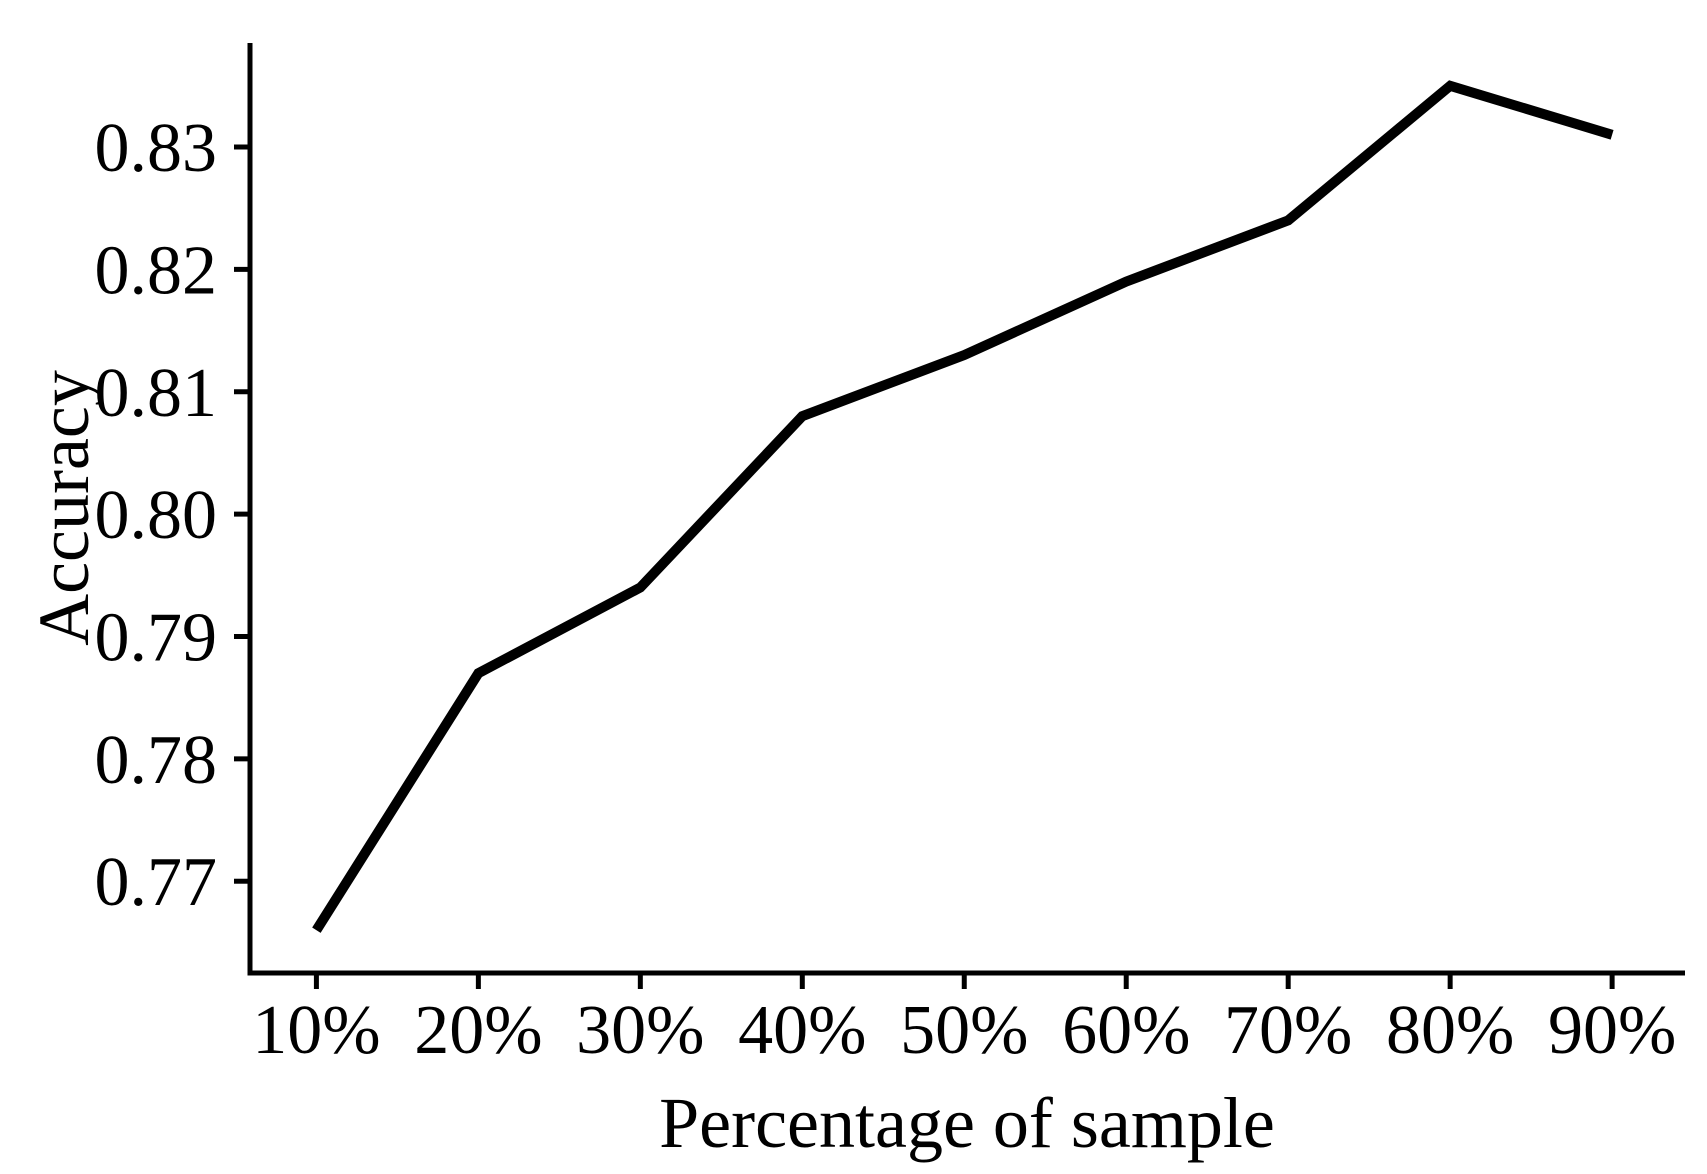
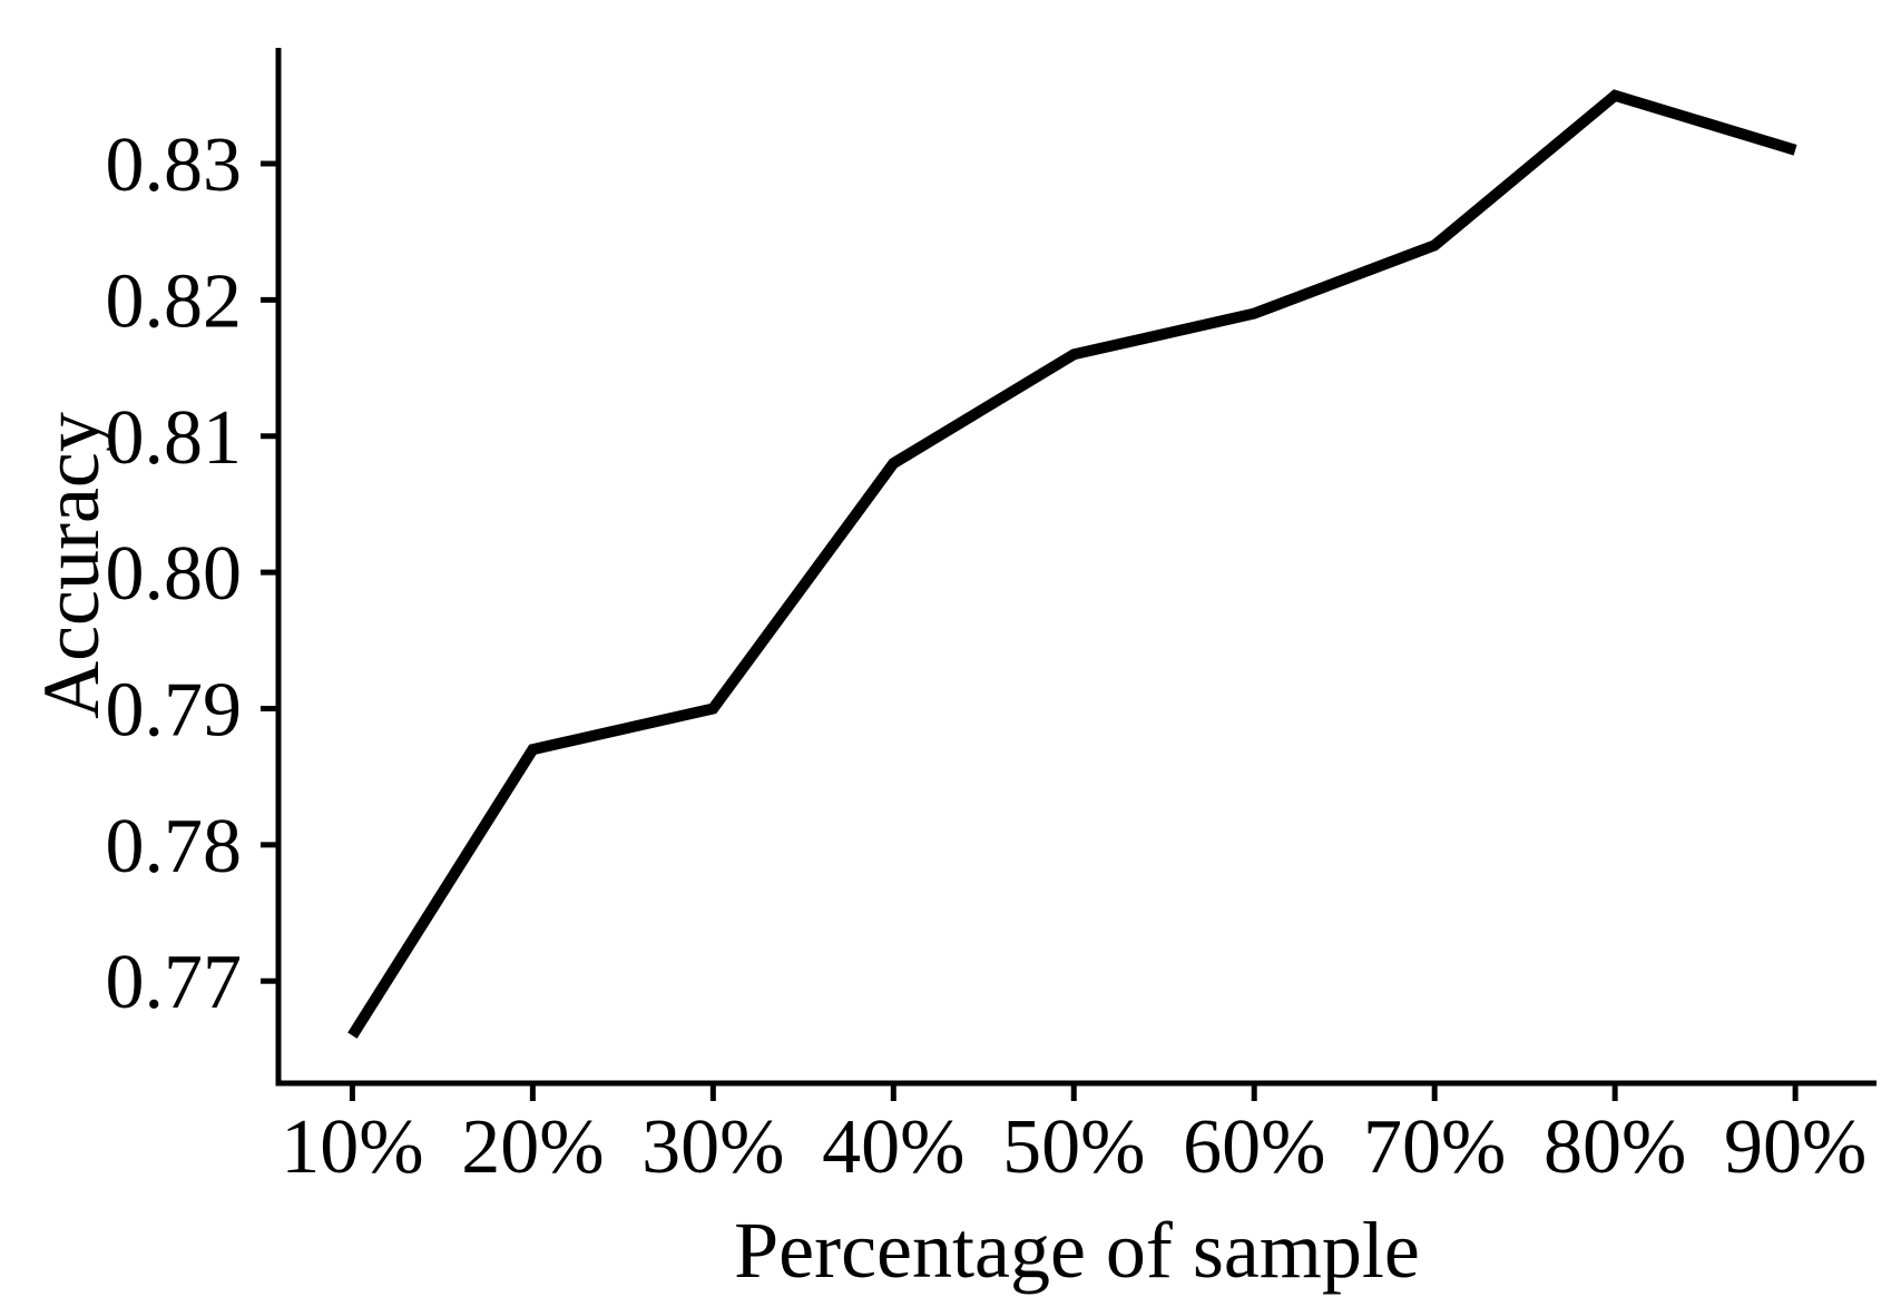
30%: 0.794 -> 0.790
50%: 0.813 -> 0.816
